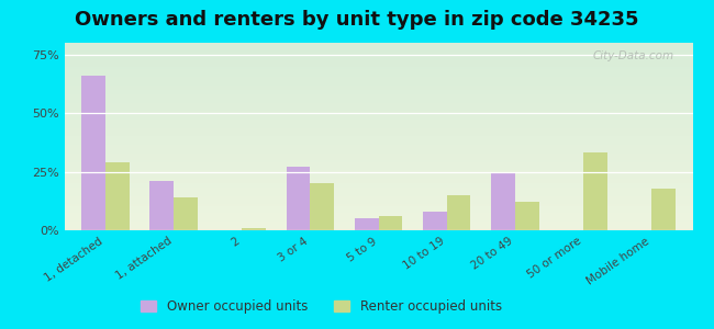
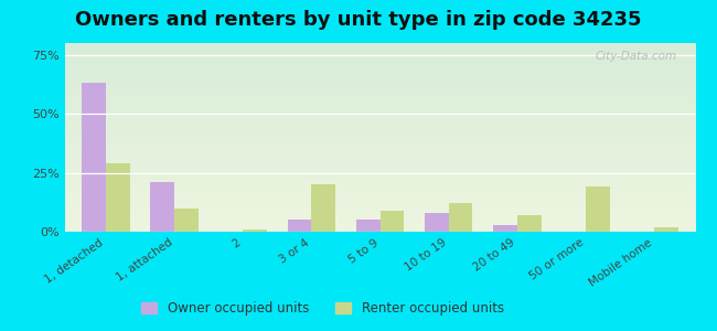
Owner occupied units/1, detached: 66% -> 63%
Renter occupied units/1, attached: 14% -> 10%
Owner occupied units/3 or 4: 27% -> 5%
Renter occupied units/5 to 9: 6% -> 9%
Renter occupied units/10 to 19: 15% -> 12%
Owner occupied units/20 to 49: 25% -> 3%
Renter occupied units/20 to 49: 12% -> 7%
Renter occupied units/50 or more: 33% -> 19%
Renter occupied units/Mobile home: 18% -> 2%
